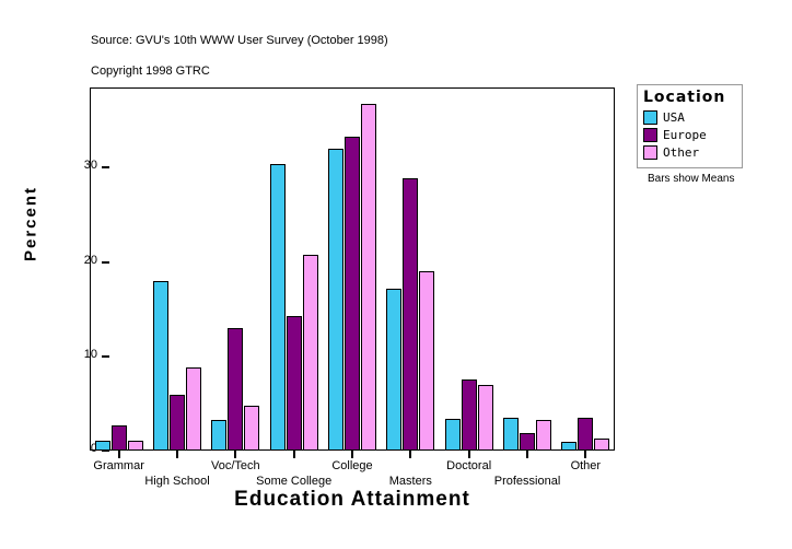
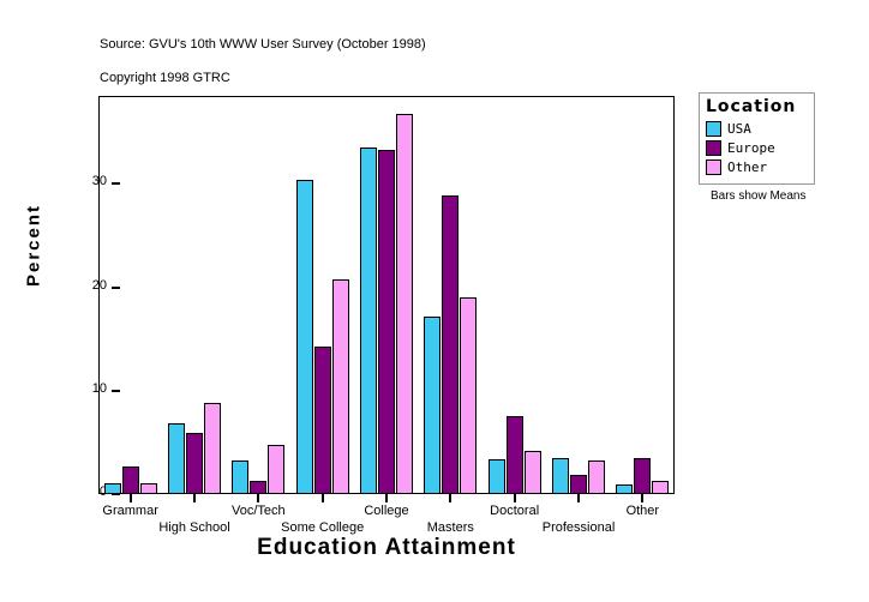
USA/High School: 18 -> 7
Europe/Voc/Tech: 13 -> 1
USA/College: 32 -> 34
Other/Doctoral: 7 -> 4
